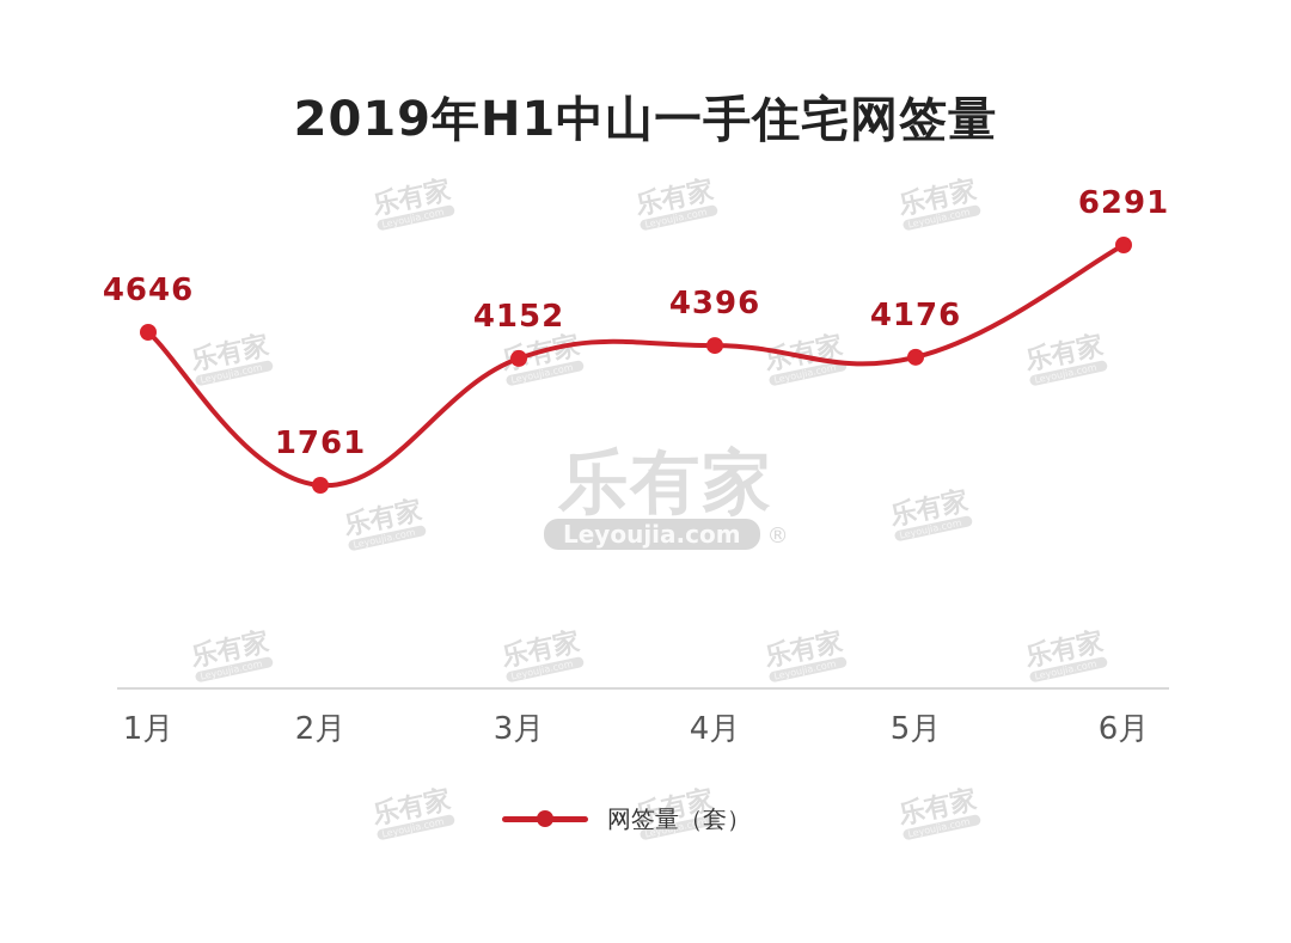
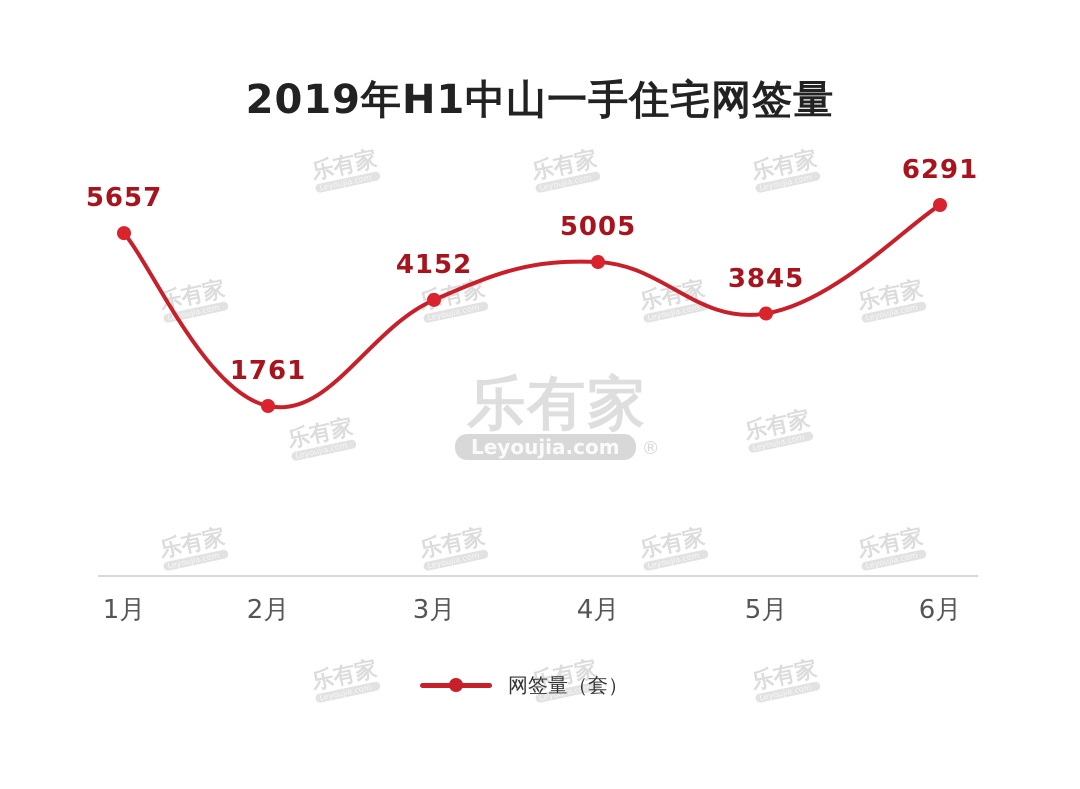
1月: 4646 -> 5657
4月: 4396 -> 5005
5月: 4176 -> 3845
